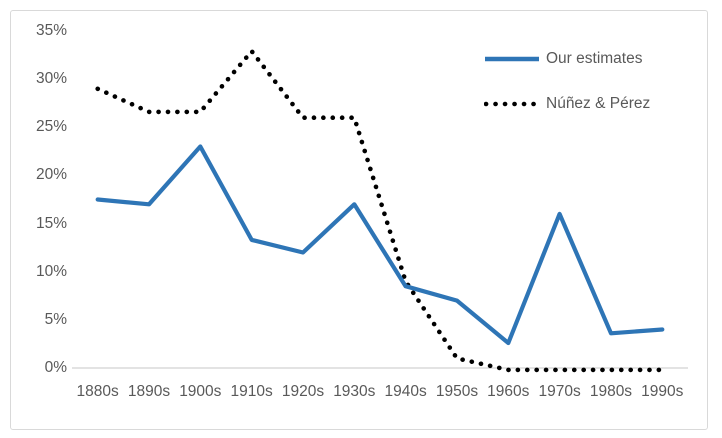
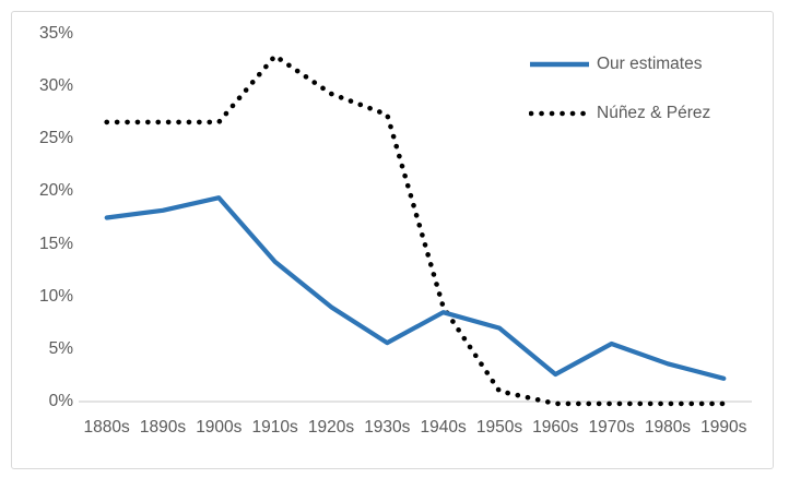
Núñez & Pérez/1880s: 29% -> 27%
Our estimates/1890s: 17% -> 18%
Our estimates/1900s: 23% -> 19%
Our estimates/1920s: 12% -> 9%
Núñez & Pérez/1920s: 26% -> 29%
Our estimates/1930s: 17% -> 6%
Núñez & Pérez/1930s: 26% -> 27%
Our estimates/1970s: 16% -> 6%
Our estimates/1990s: 4% -> 2%
